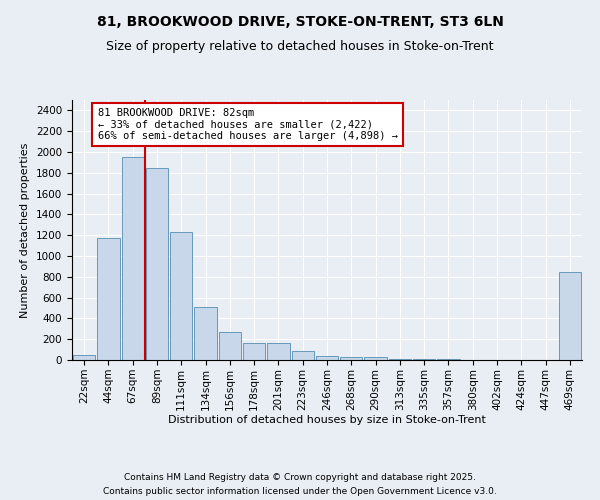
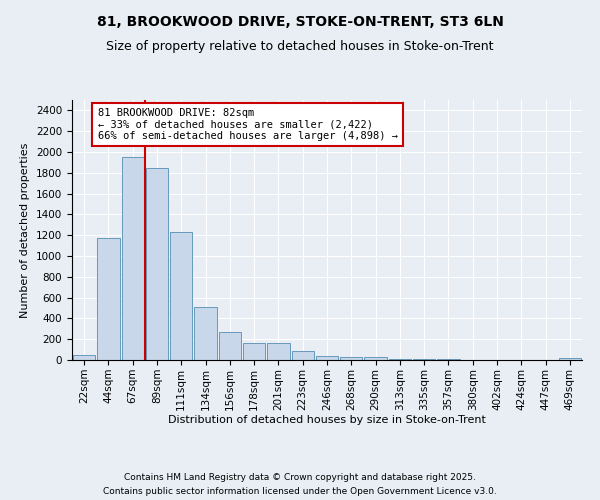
469sqm: 850 -> 20
